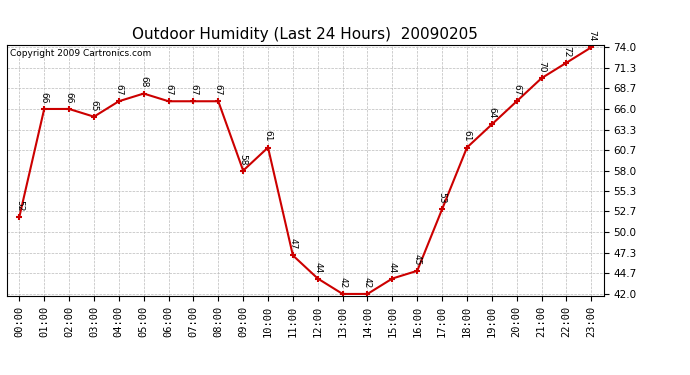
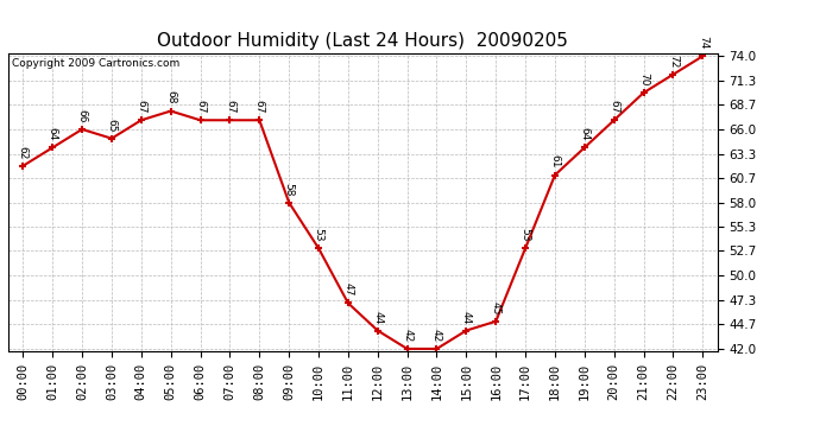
00:00: 52 -> 62
01:00: 66 -> 64
10:00: 61 -> 53
